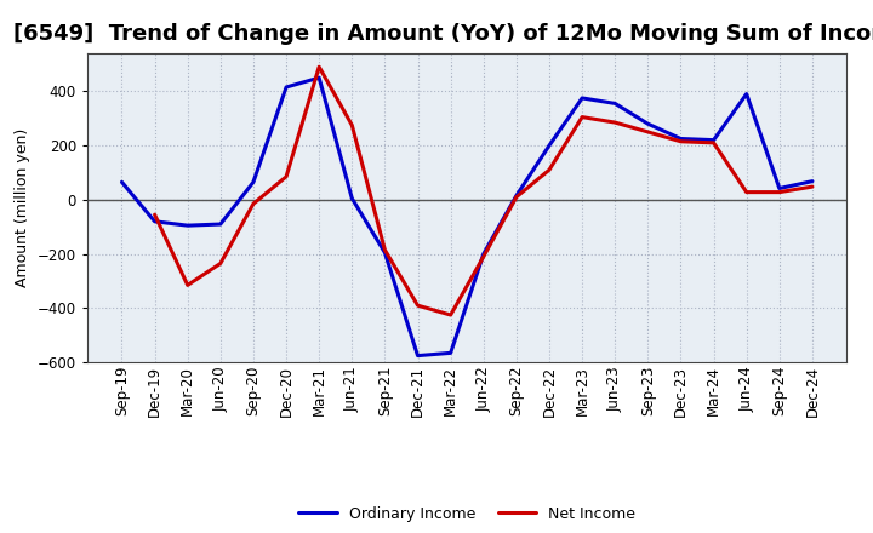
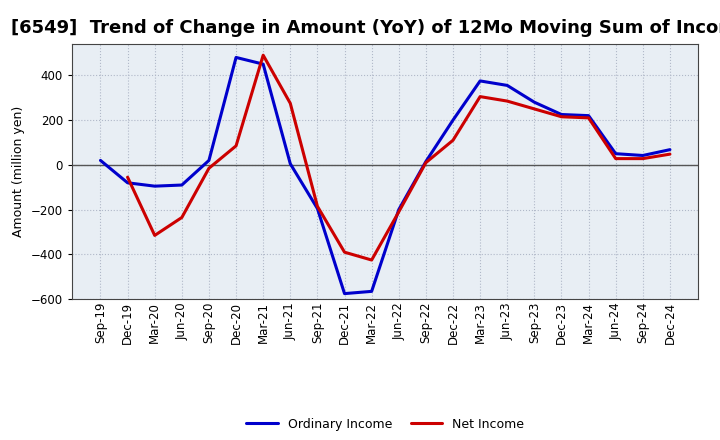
Ordinary Income/Sep-19: 65 -> 20
Ordinary Income/Sep-20: 65 -> 20
Ordinary Income/Dec-20: 415 -> 480
Ordinary Income/Jun-24: 390 -> 50
